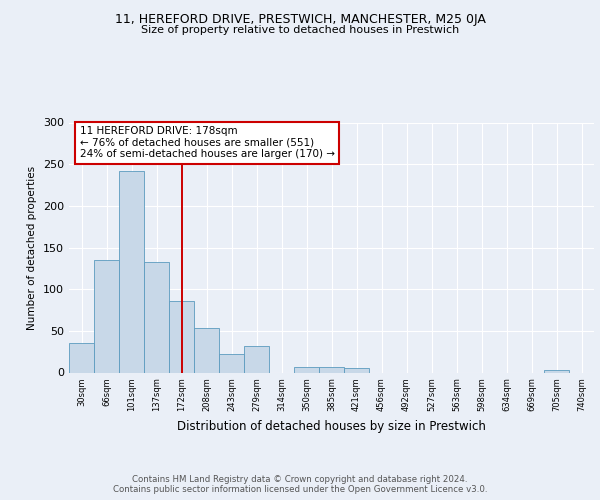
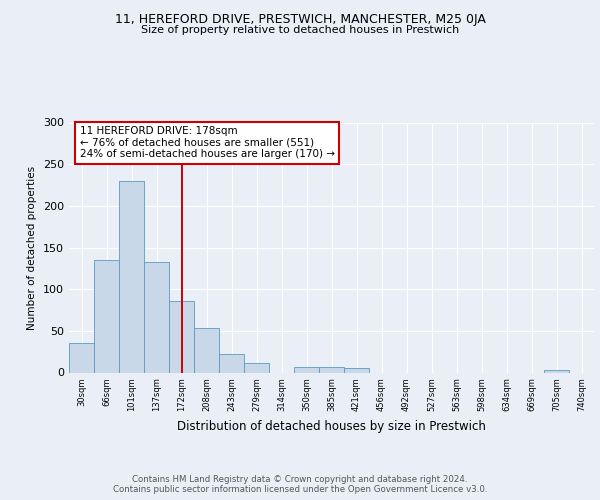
101sqm: 242 -> 230
279sqm: 32 -> 12
